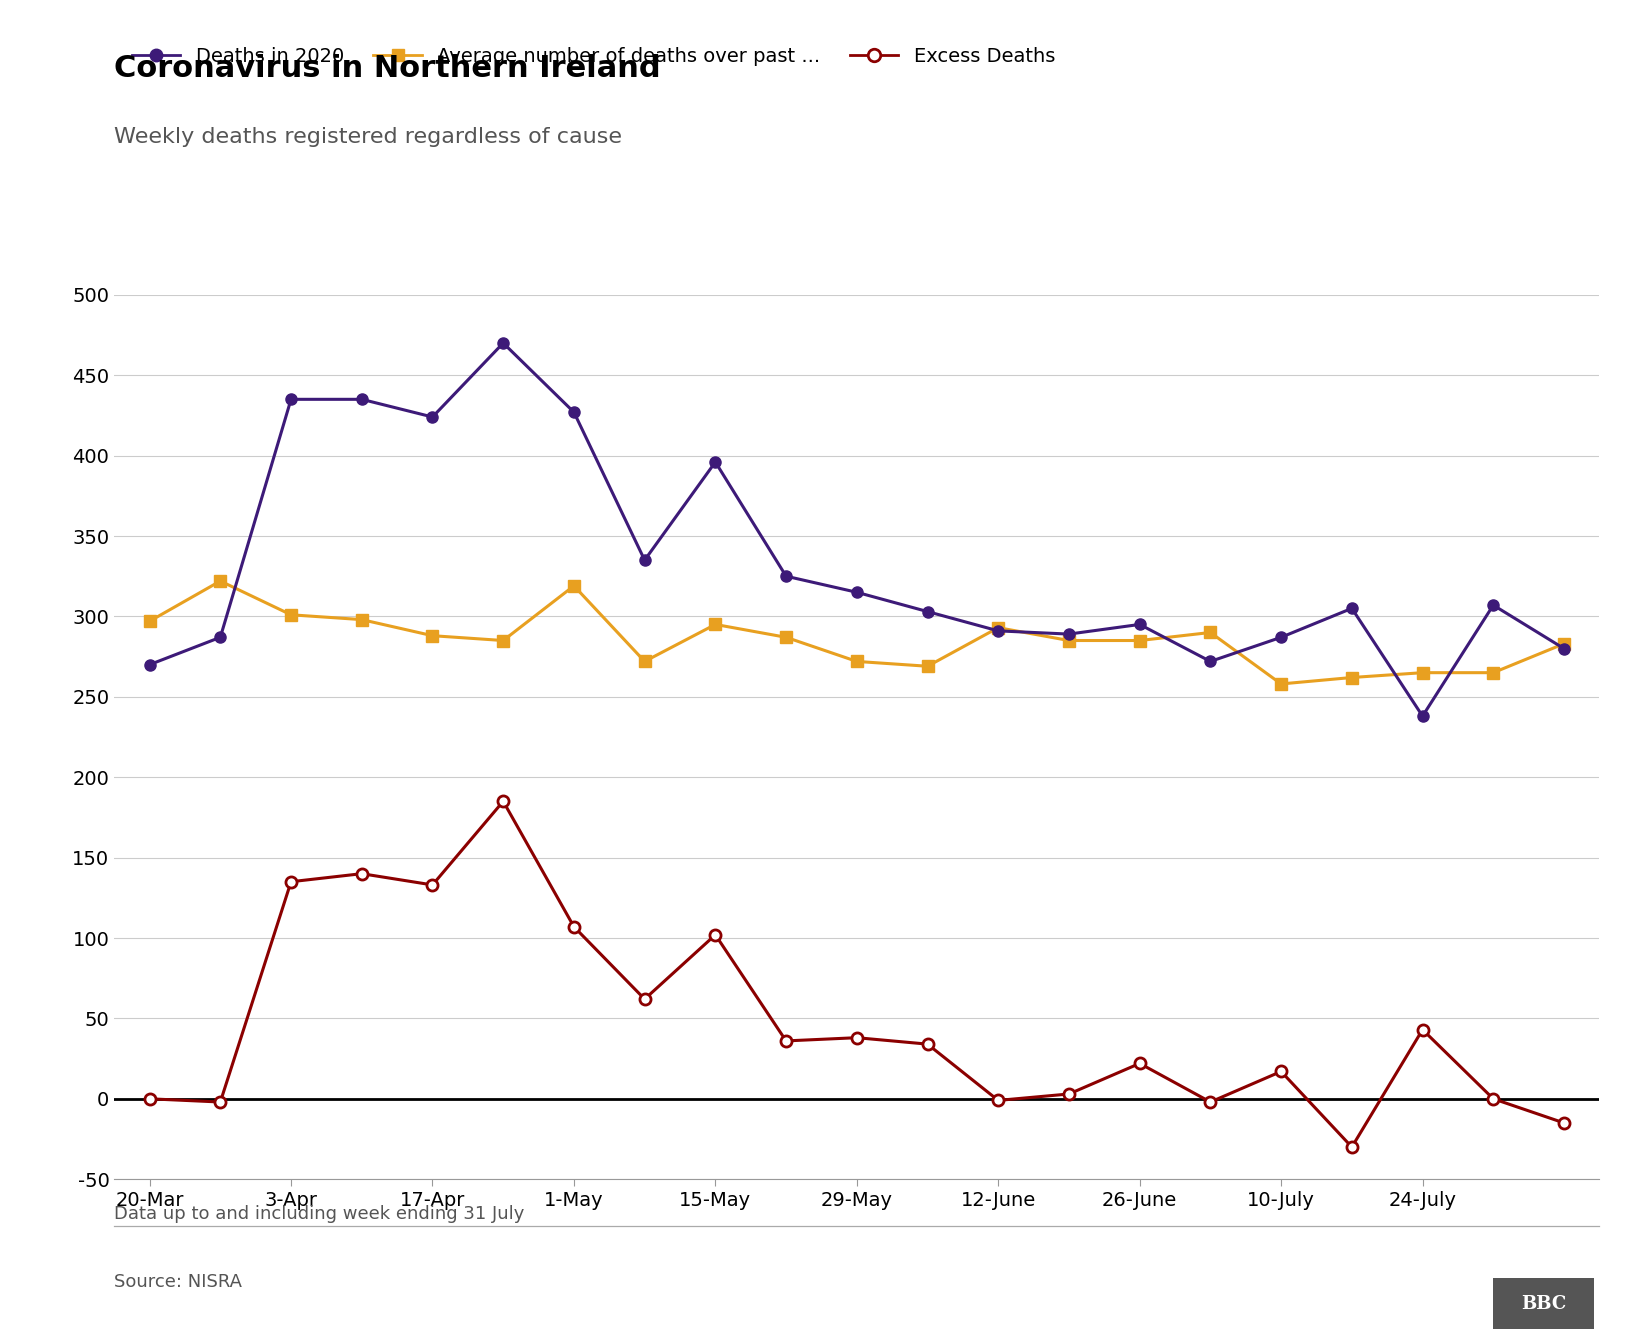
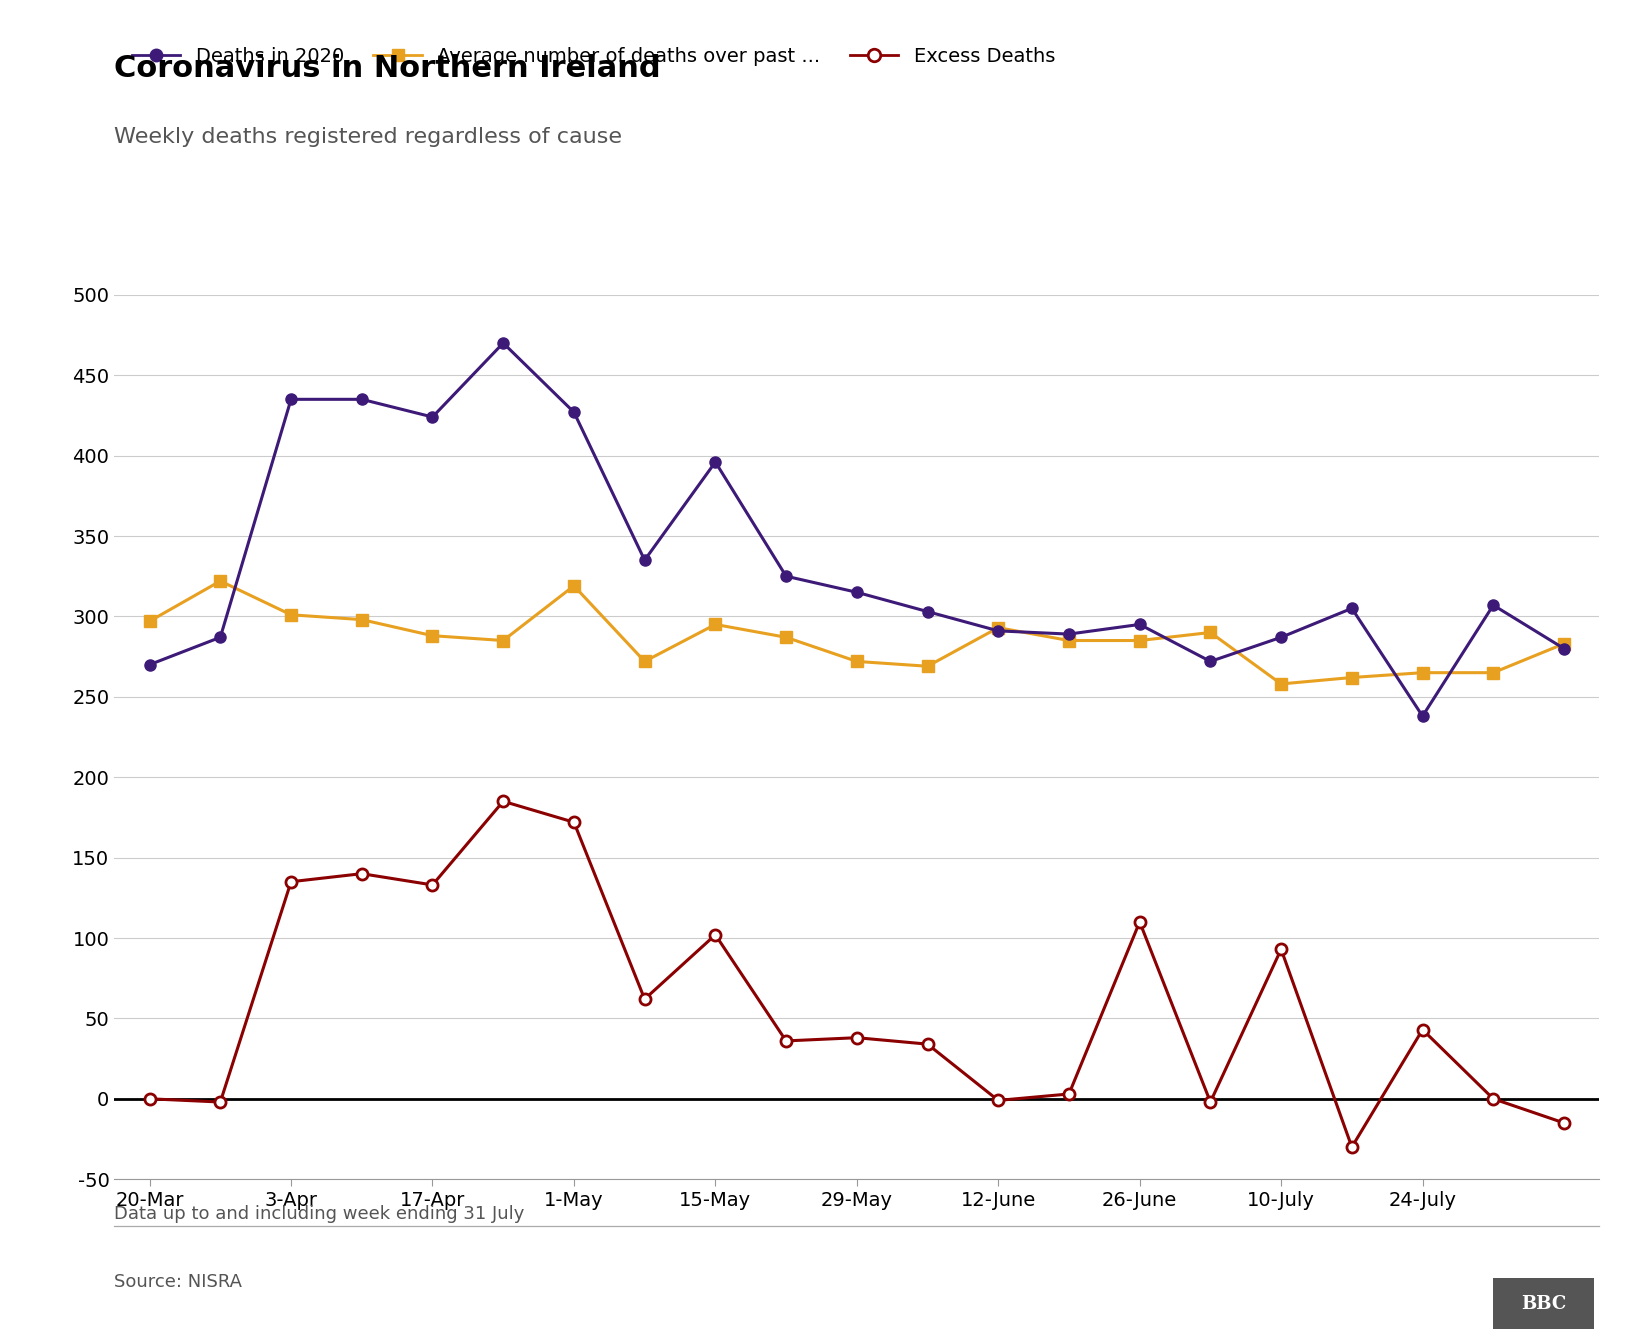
Excess Deaths/1-May: 107 -> 172
Excess Deaths/26-June: 22 -> 110
Excess Deaths/10-July: 17 -> 93
